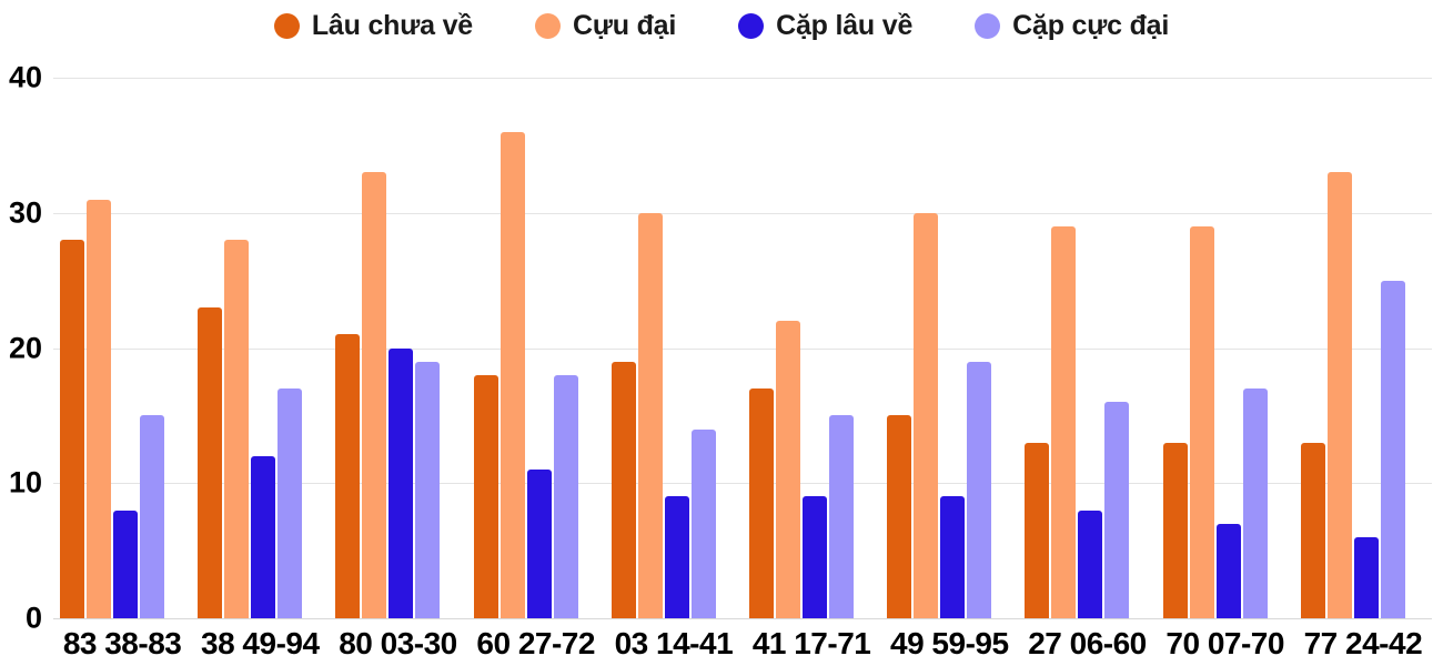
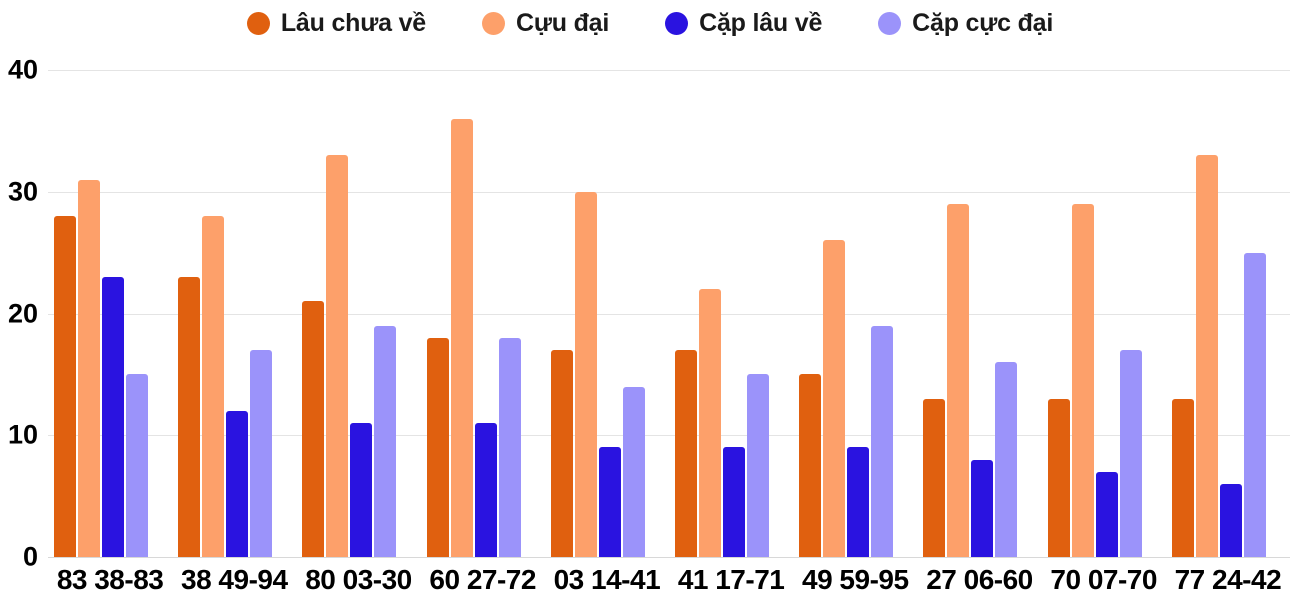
Cặp lâu về/83 38-83: 8 -> 23
Cặp lâu về/80 03-30: 20 -> 11
Lâu chưa về/03 14-41: 19 -> 17
Cựu đại/49 59-95: 30 -> 26
